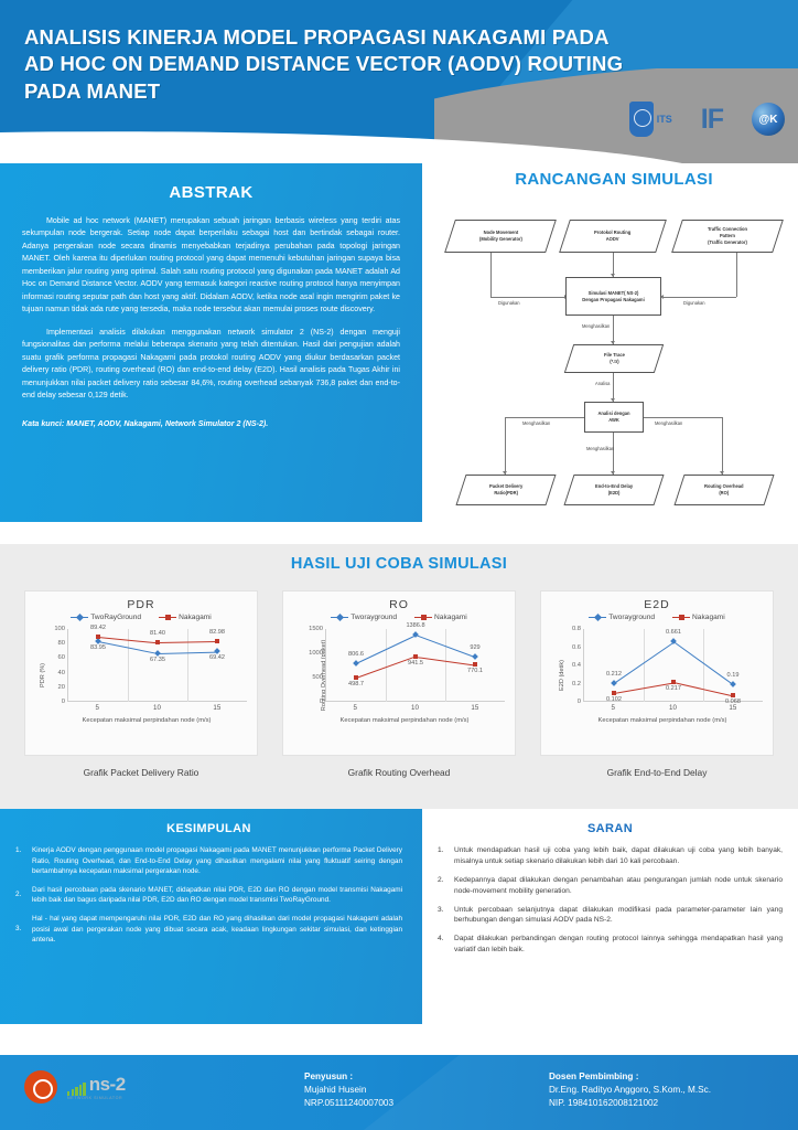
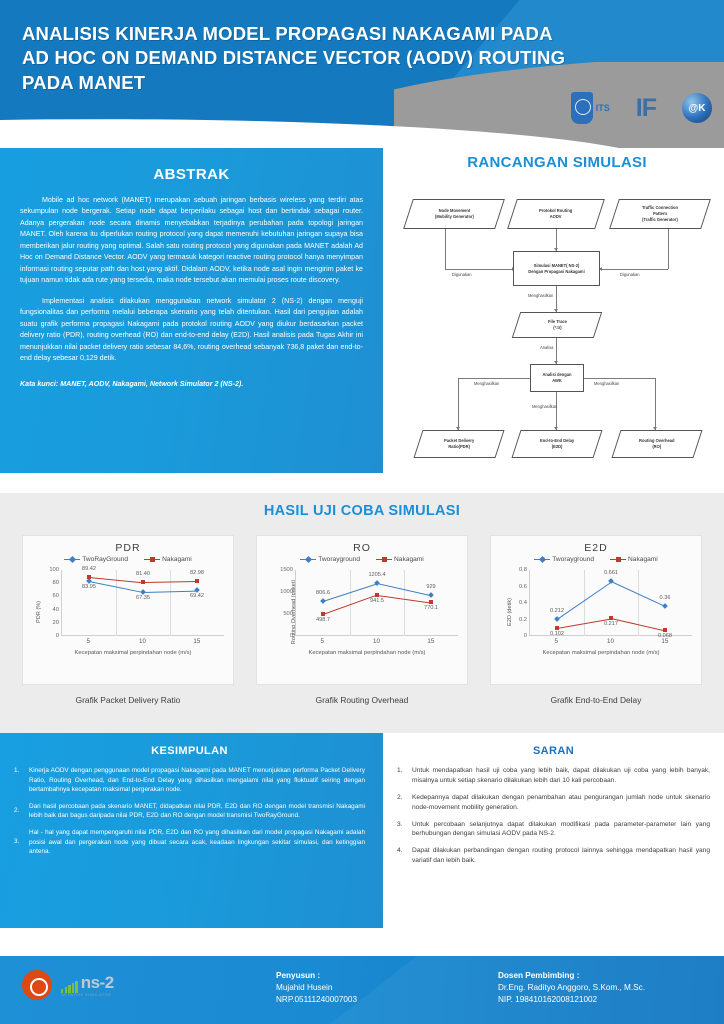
RO/Tworayground/10: 1386.8 -> 1205.4
E2D/Tworayground/15: 0.19 -> 0.36
